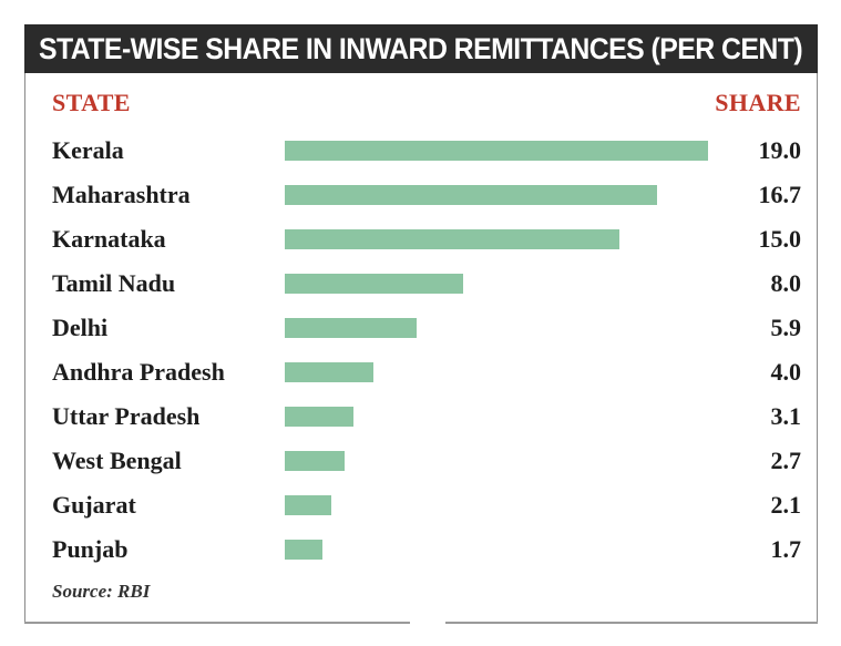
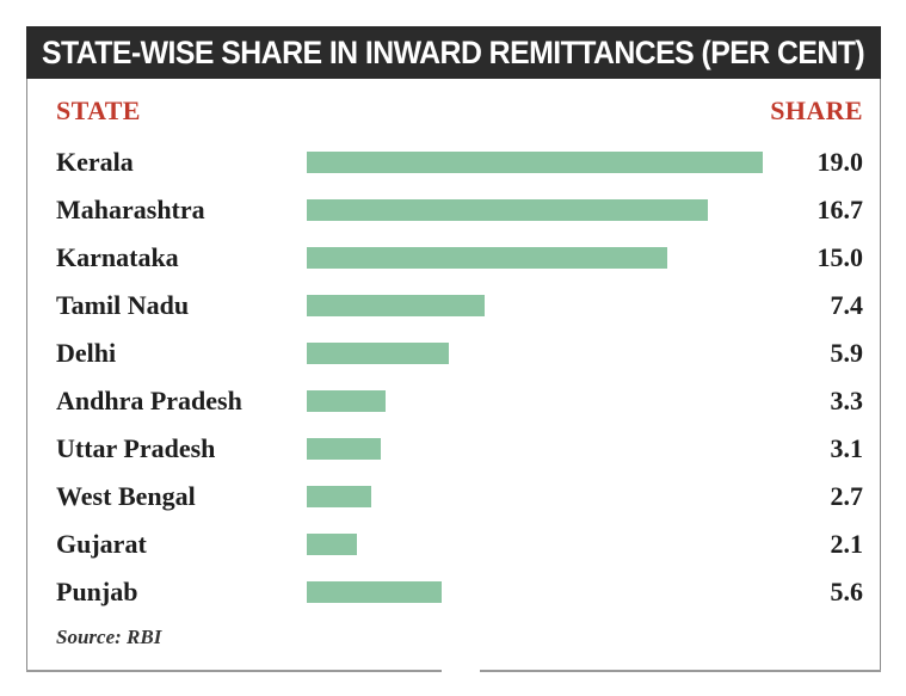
Tamil Nadu: 8.0 -> 7.4
Andhra Pradesh: 4.0 -> 3.3
Punjab: 1.7 -> 5.6
